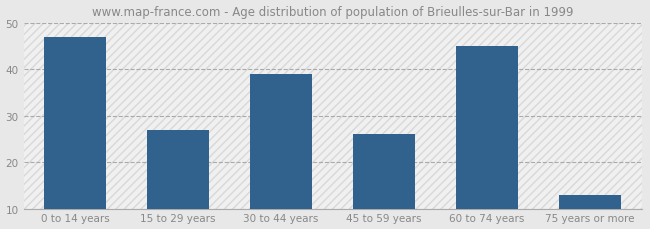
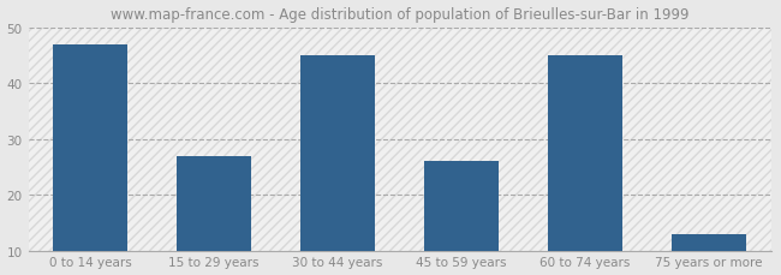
30 to 44 years: 39 -> 45
